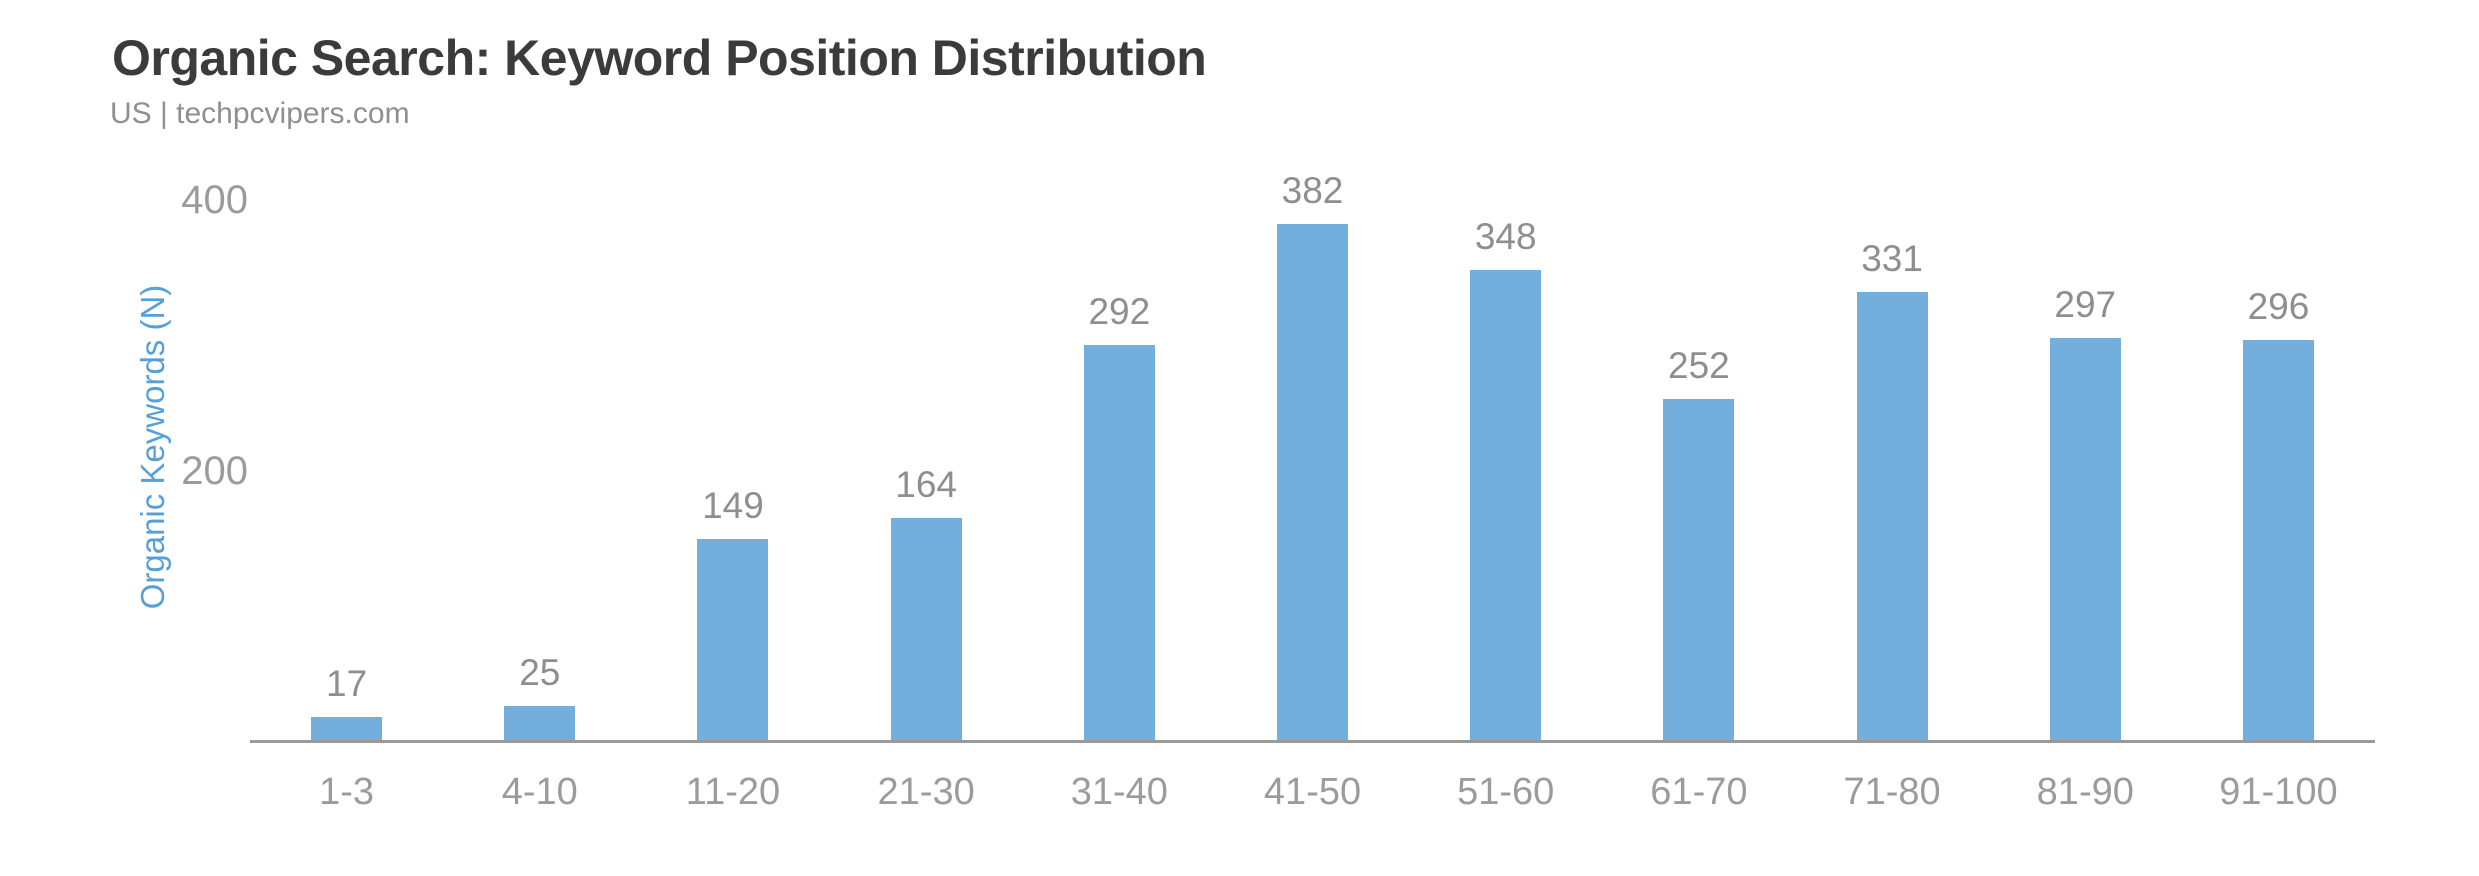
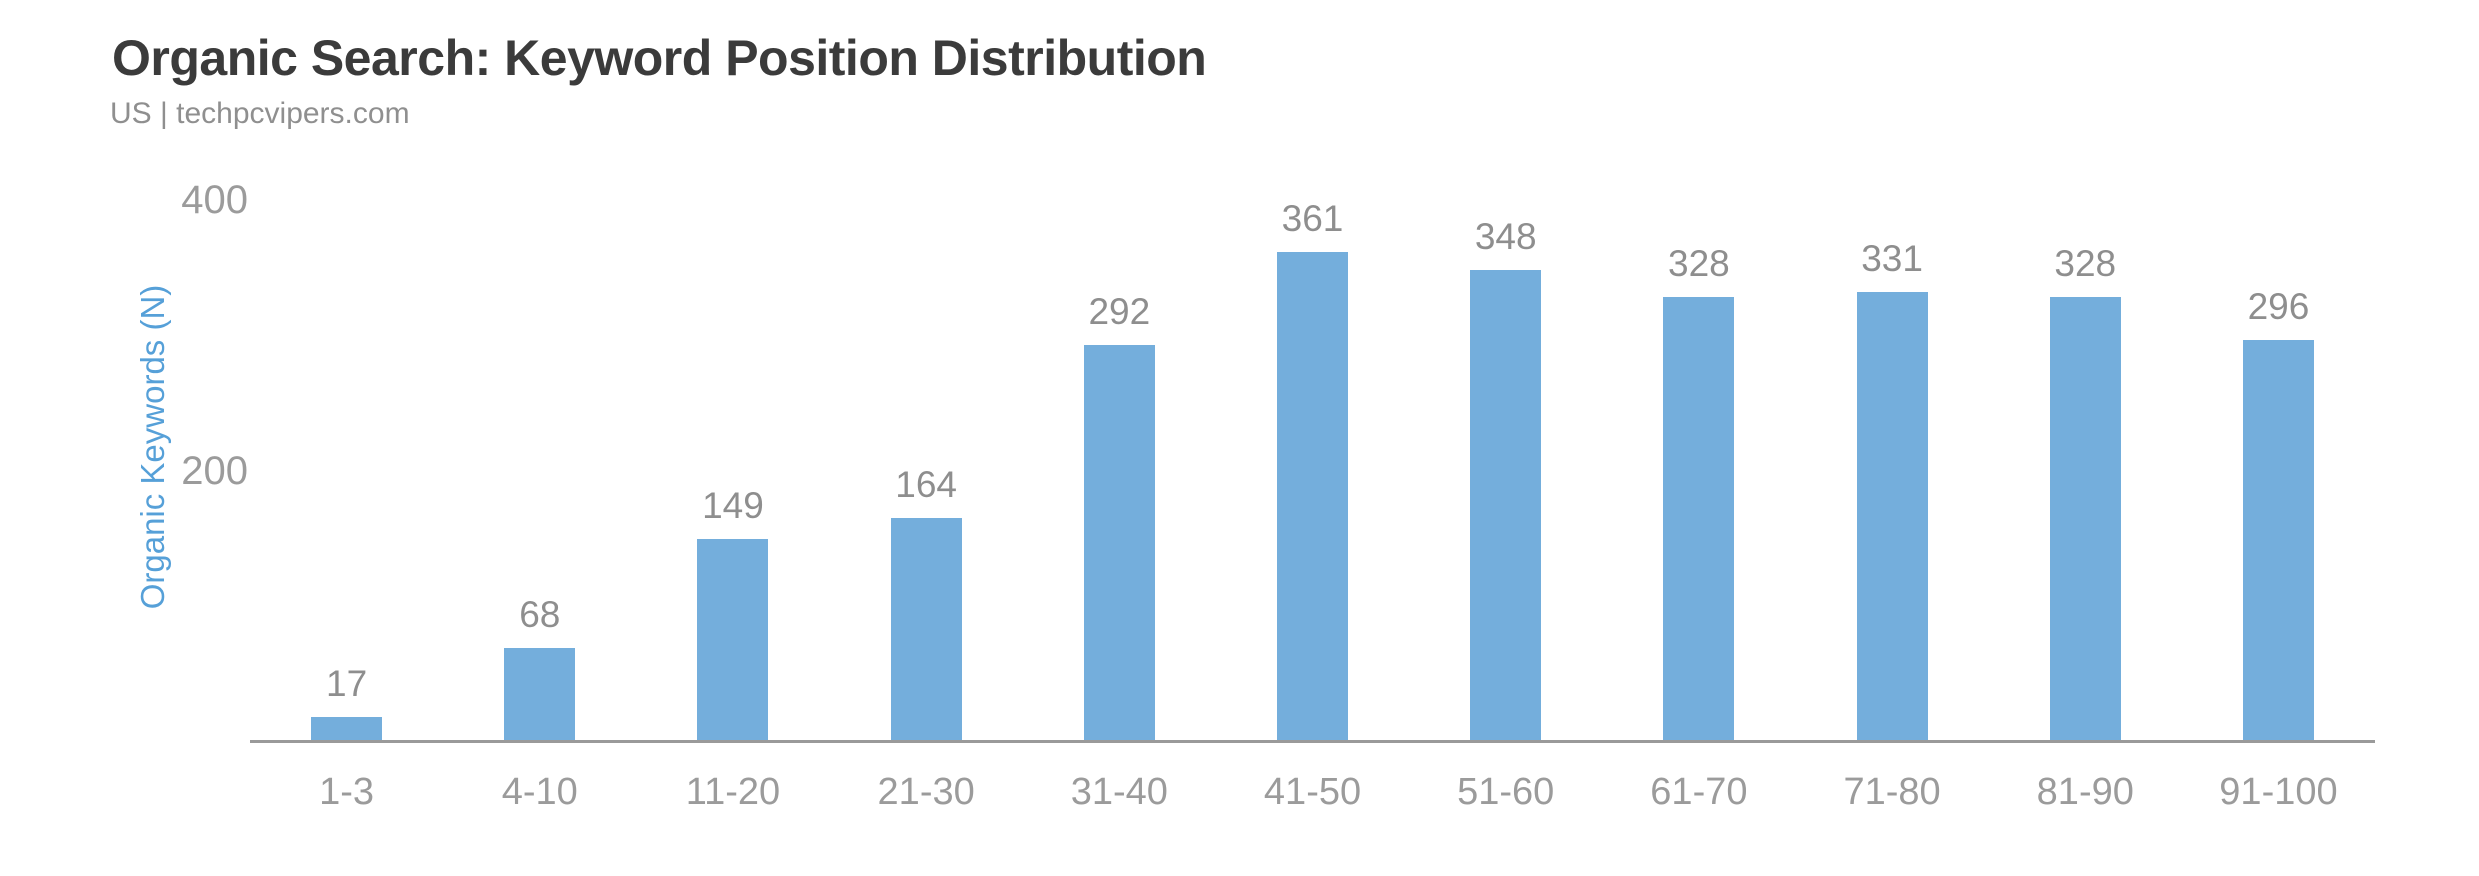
4-10: 25 -> 68
41-50: 382 -> 361
61-70: 252 -> 328
81-90: 297 -> 328
